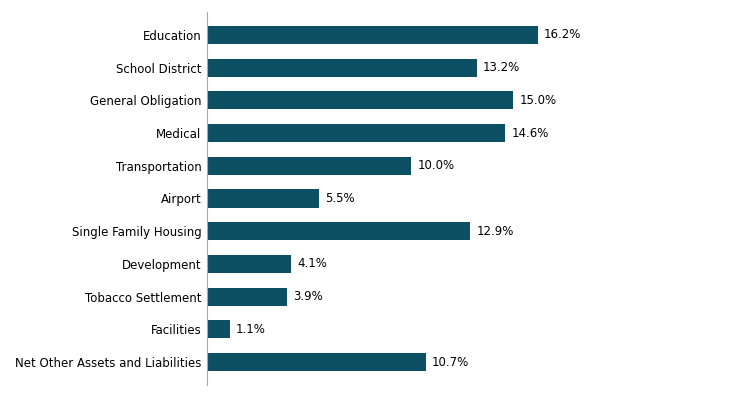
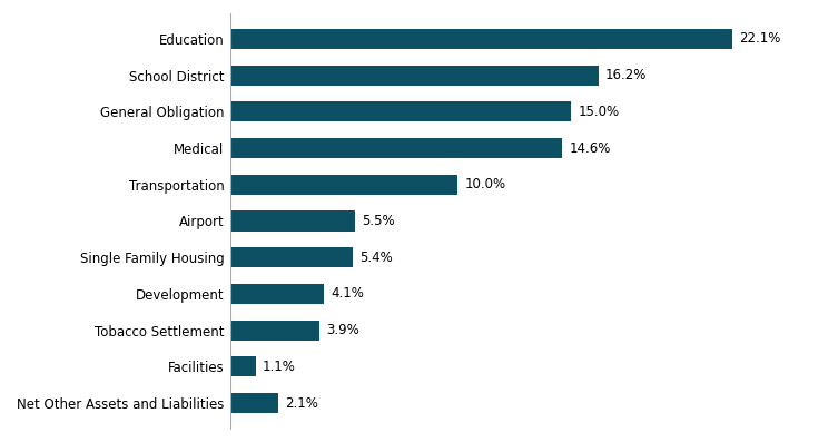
Education: 16.2% -> 22.1%
School District: 13.2% -> 16.2%
Single Family Housing: 12.9% -> 5.4%
Net Other Assets and Liabilities: 10.7% -> 2.1%
